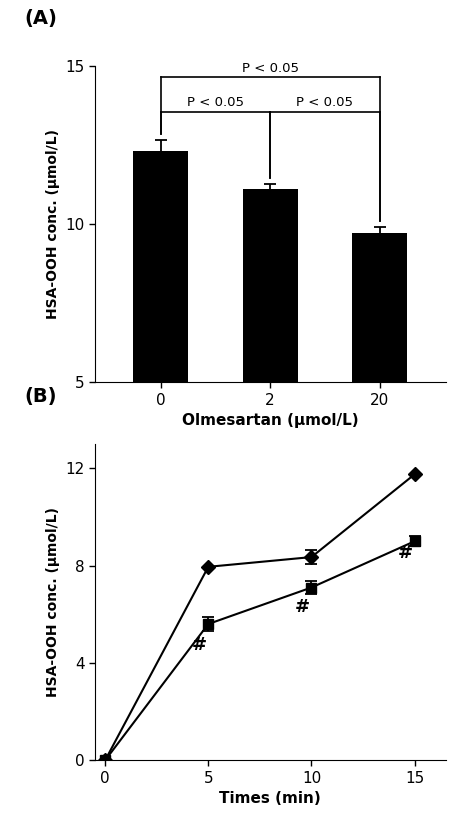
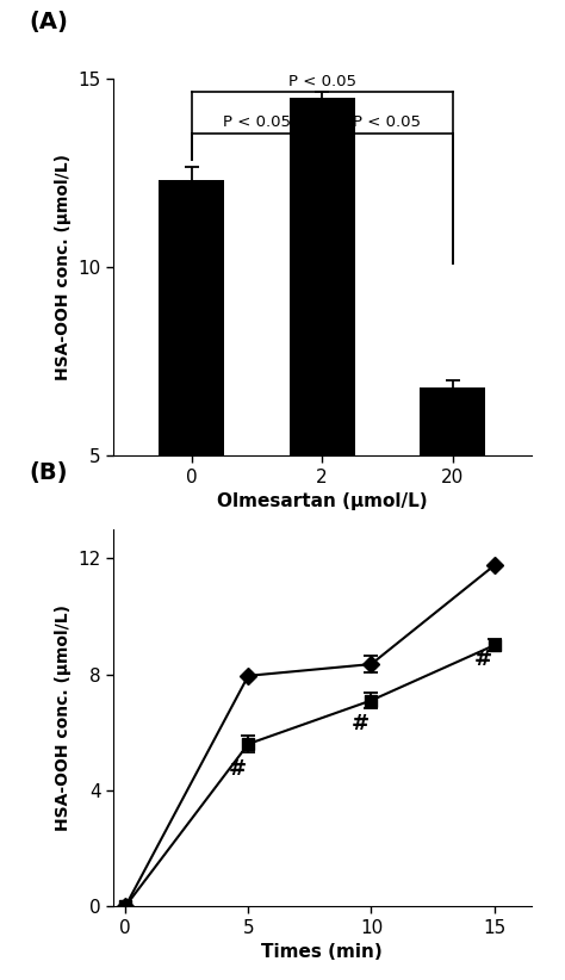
2: 11.1 -> 14.5
20: 9.7 -> 6.8
